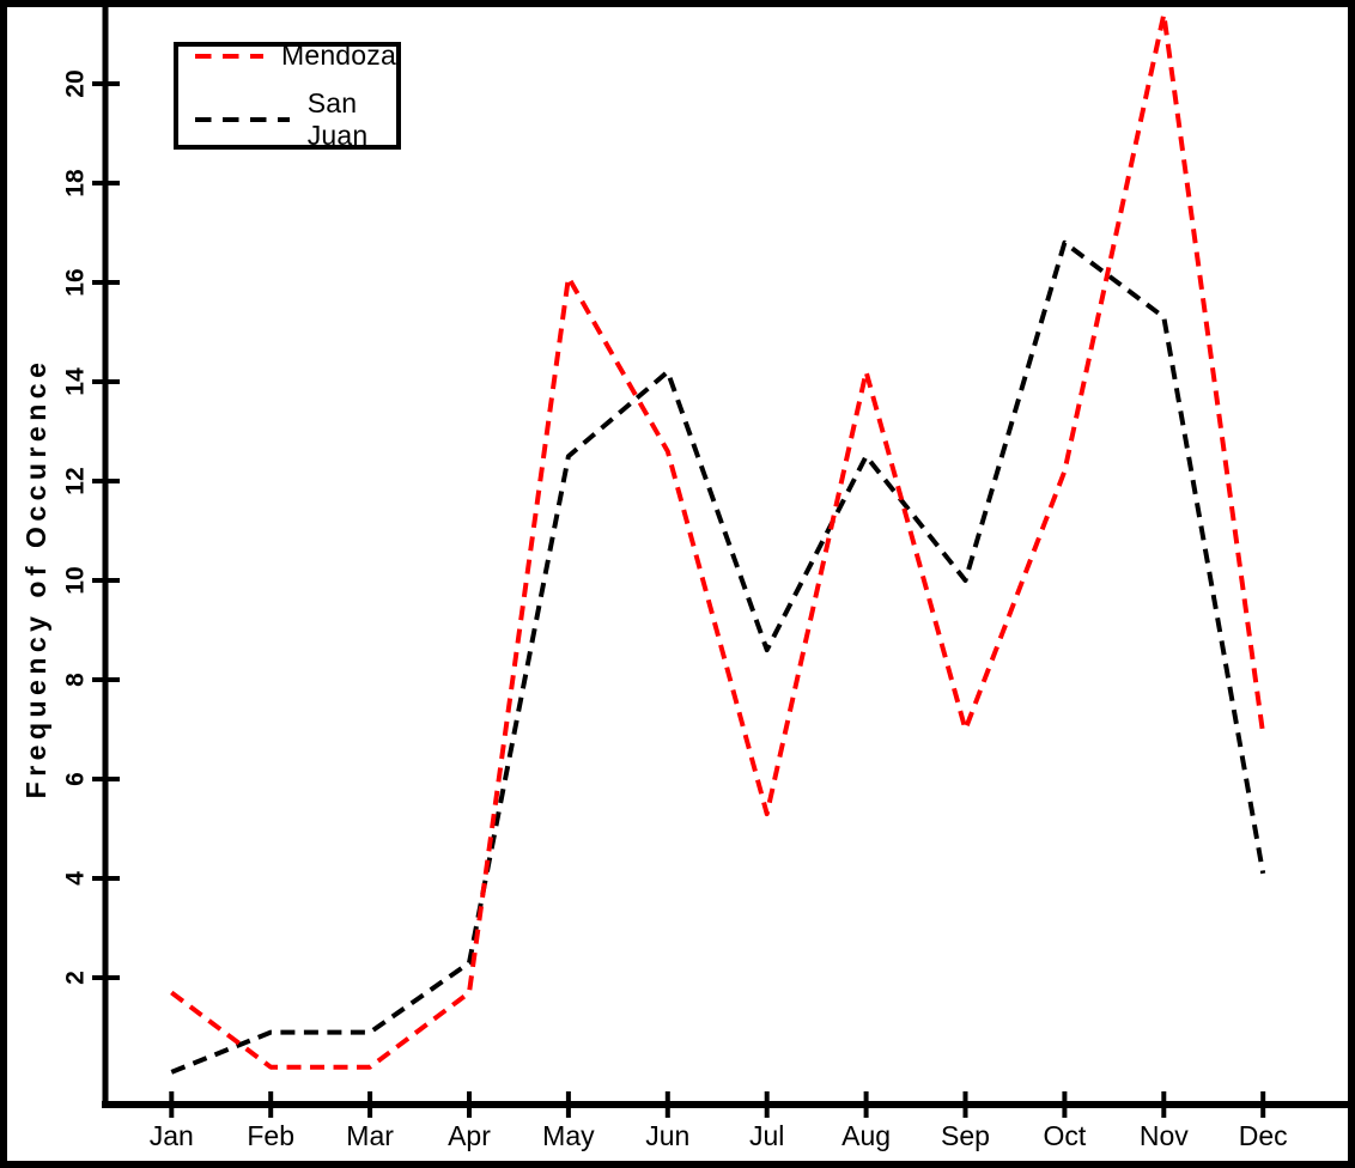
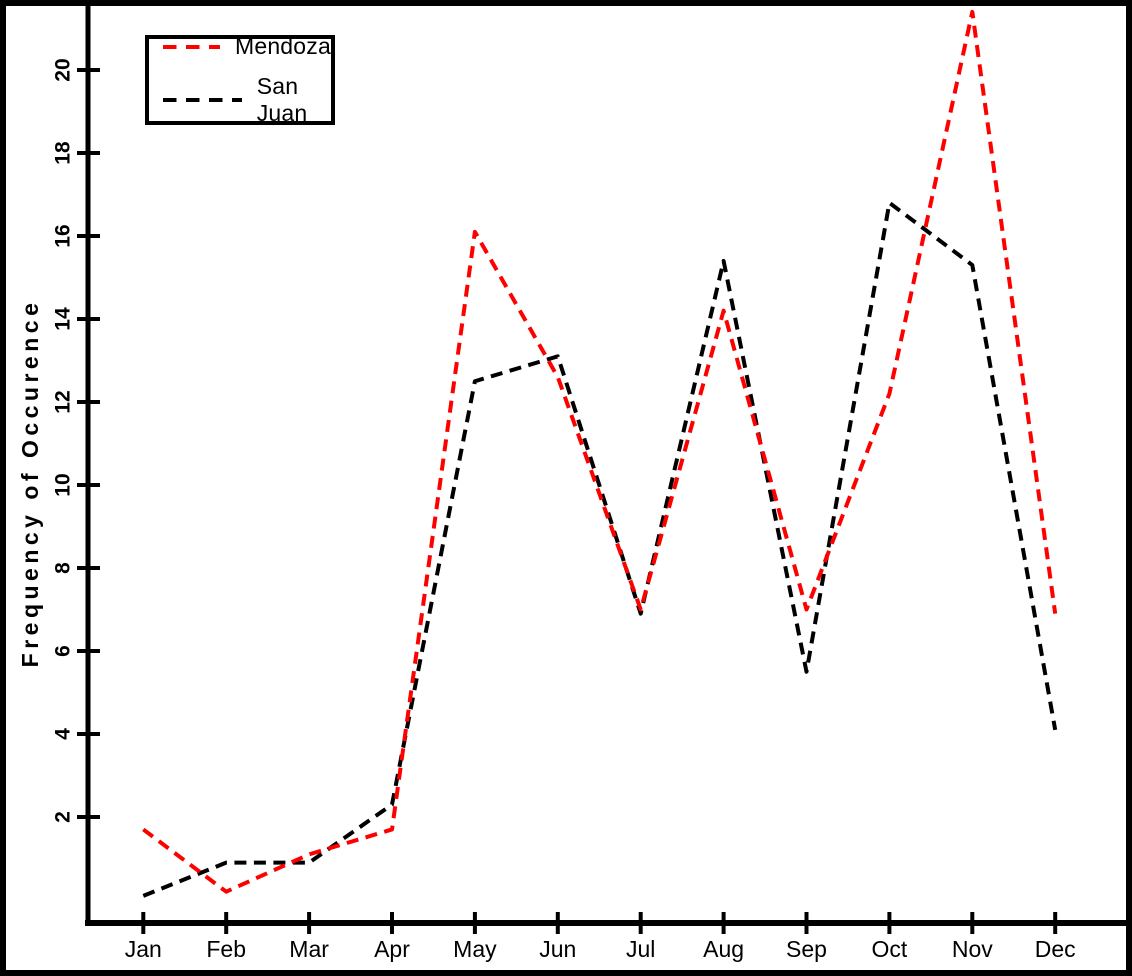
Mendoza/Mar: 0.2 -> 1.1
San Juan/Jun: 14.2 -> 13.1
Mendoza/Jul: 5.3 -> 7.0
San Juan/Jul: 8.6 -> 6.9
San Juan/Aug: 12.5 -> 15.4
San Juan/Sep: 10.0 -> 5.5
